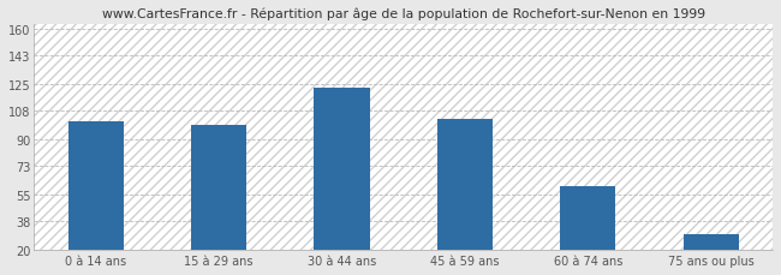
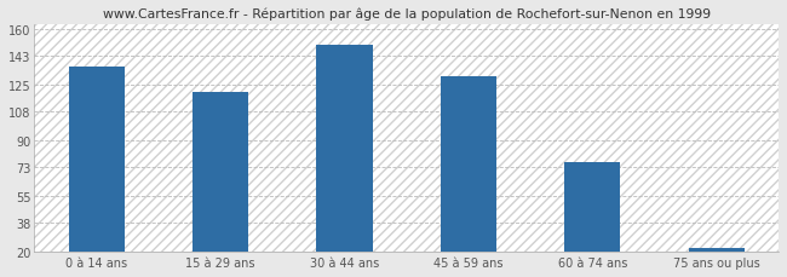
0 à 14 ans: 101 -> 136
15 à 29 ans: 99 -> 120
30 à 44 ans: 123 -> 150
45 à 59 ans: 103 -> 130
60 à 74 ans: 60 -> 76
75 ans ou plus: 30 -> 22
